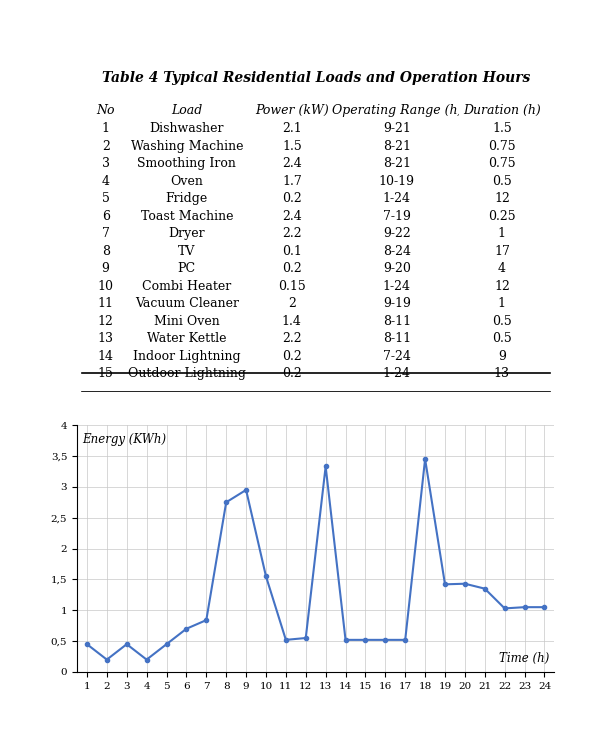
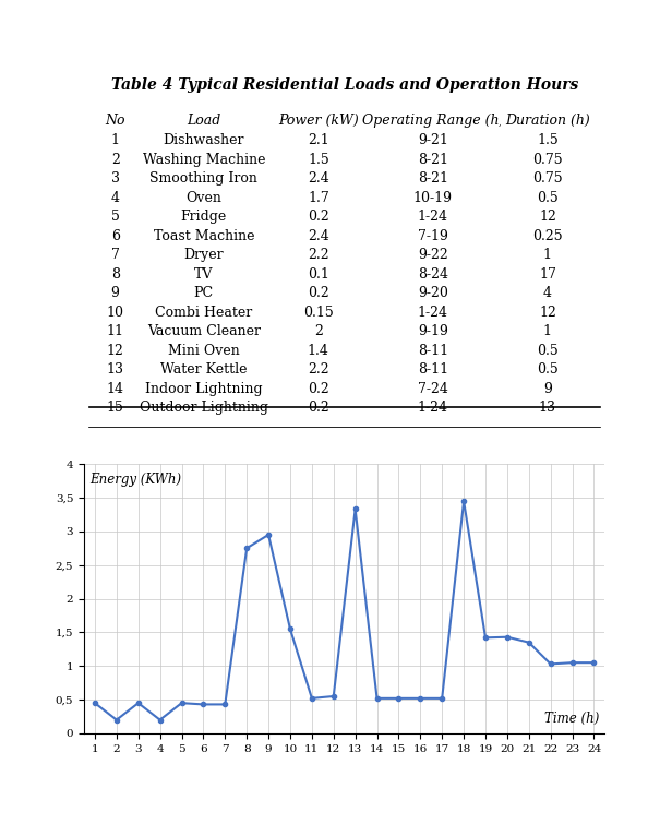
6: 0,70 -> 0,43
7: 0,84 -> 0,43
